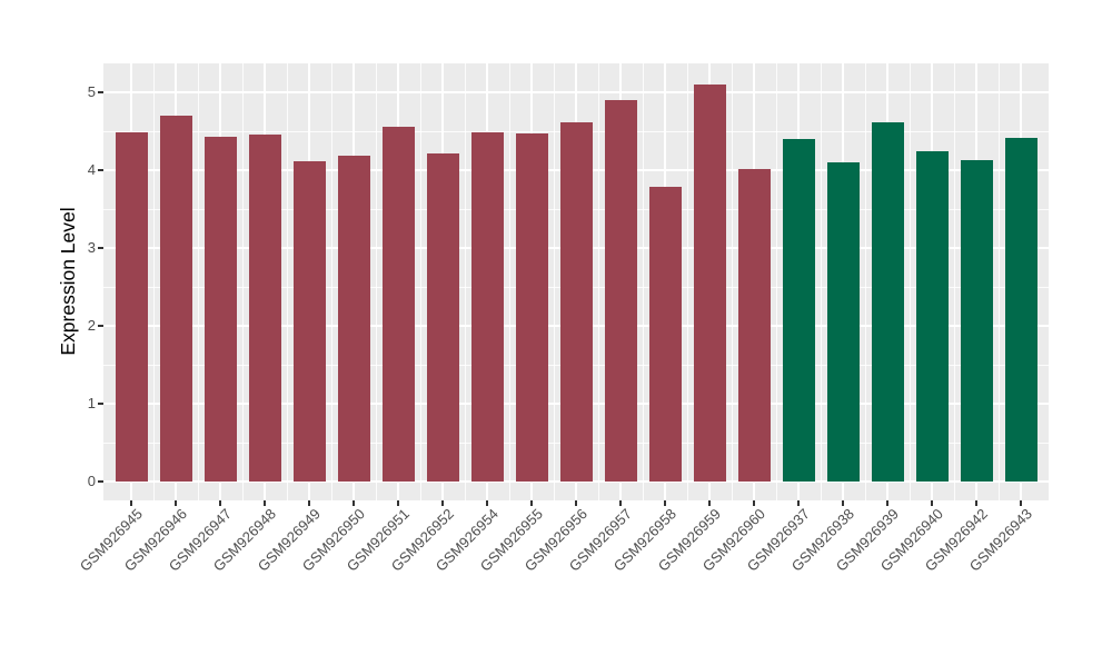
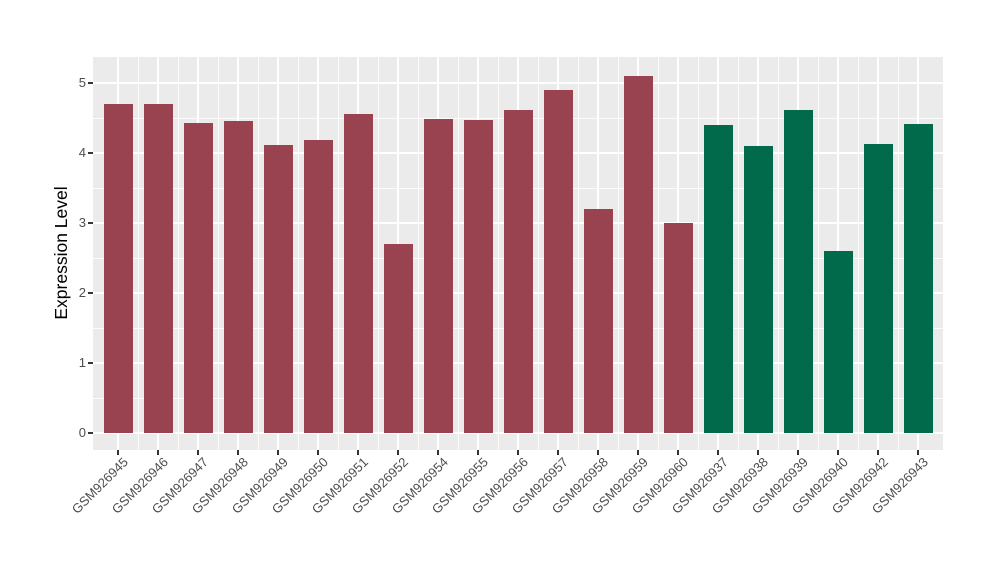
GSM926945: 4.5 -> 4.7
GSM926952: 4.2 -> 2.7
GSM926958: 3.8 -> 3.2
GSM926960: 4.0 -> 3.0
GSM926940: 4.2 -> 2.6
